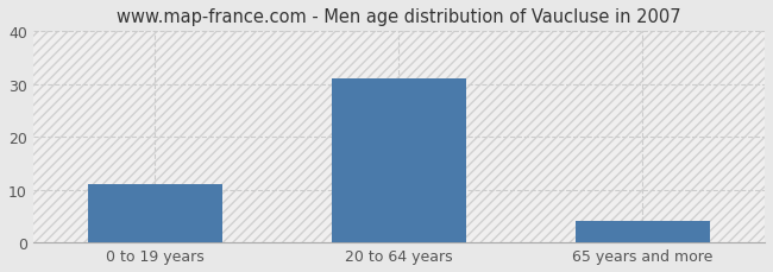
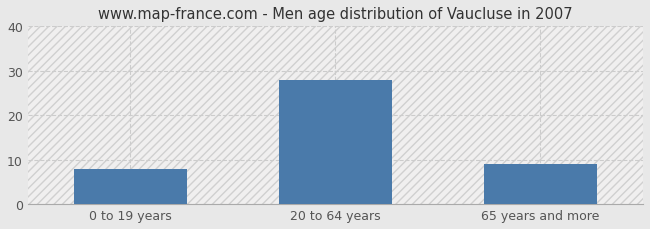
0 to 19 years: 11 -> 8
20 to 64 years: 31 -> 28
65 years and more: 4 -> 9
